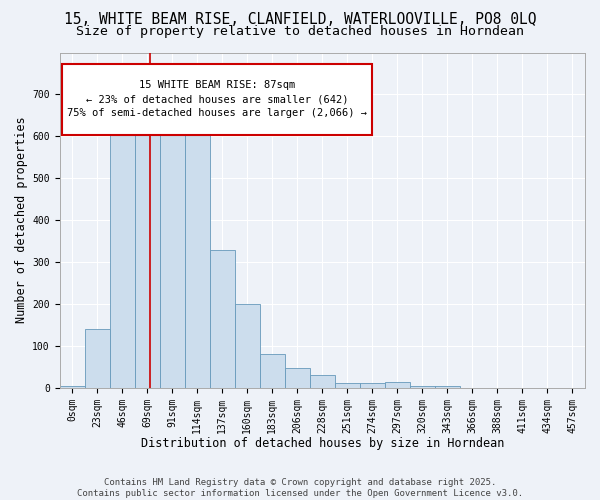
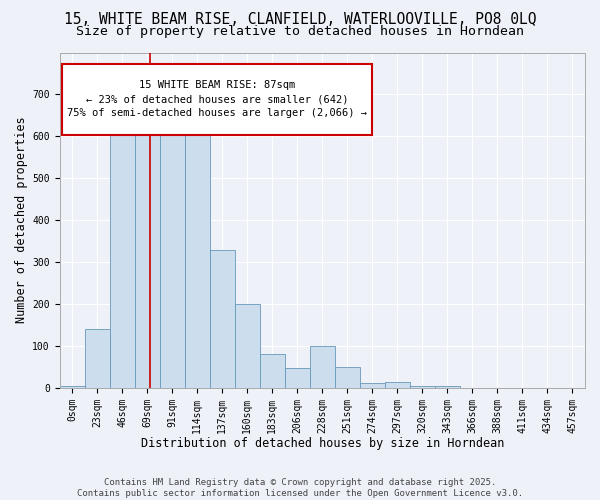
228sqm: 30 -> 100
251sqm: 12 -> 50
